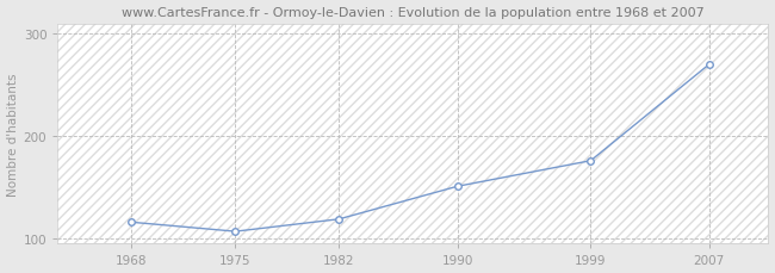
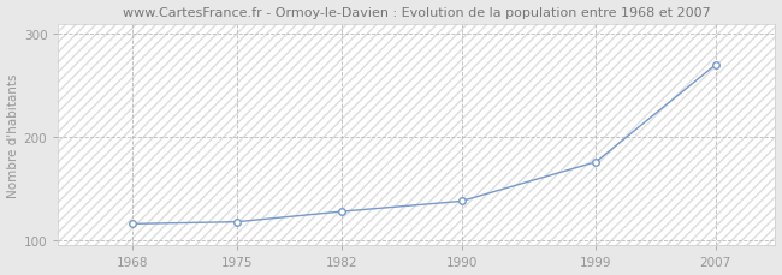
1975: 107 -> 118
1982: 119 -> 128
1990: 151 -> 138
